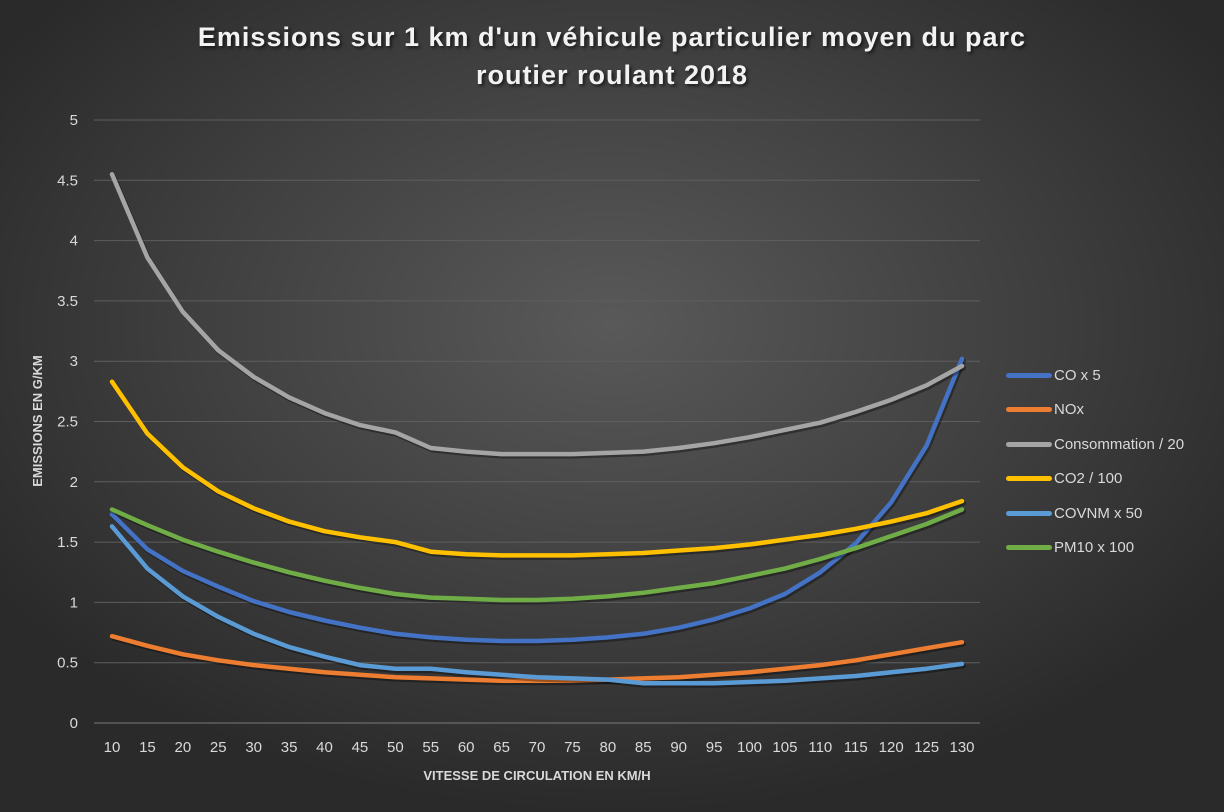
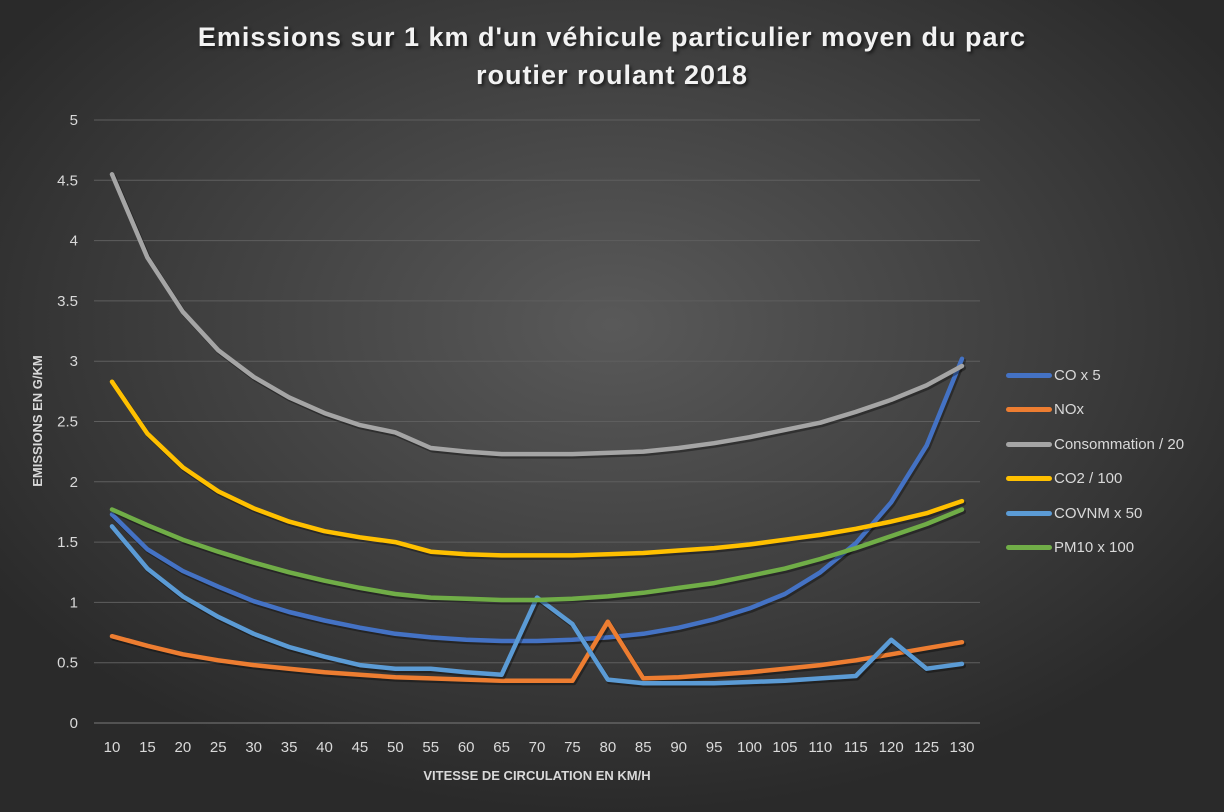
COVNM x 50/70: 0.38 -> 1.04
COVNM x 50/75: 0.37 -> 0.82
NOx/80: 0.36 -> 0.84
COVNM x 50/120: 0.42 -> 0.69
